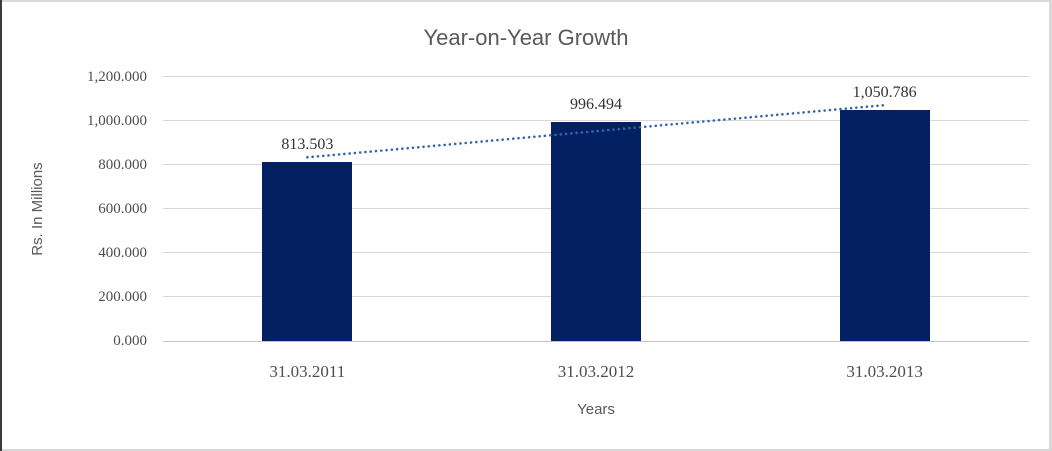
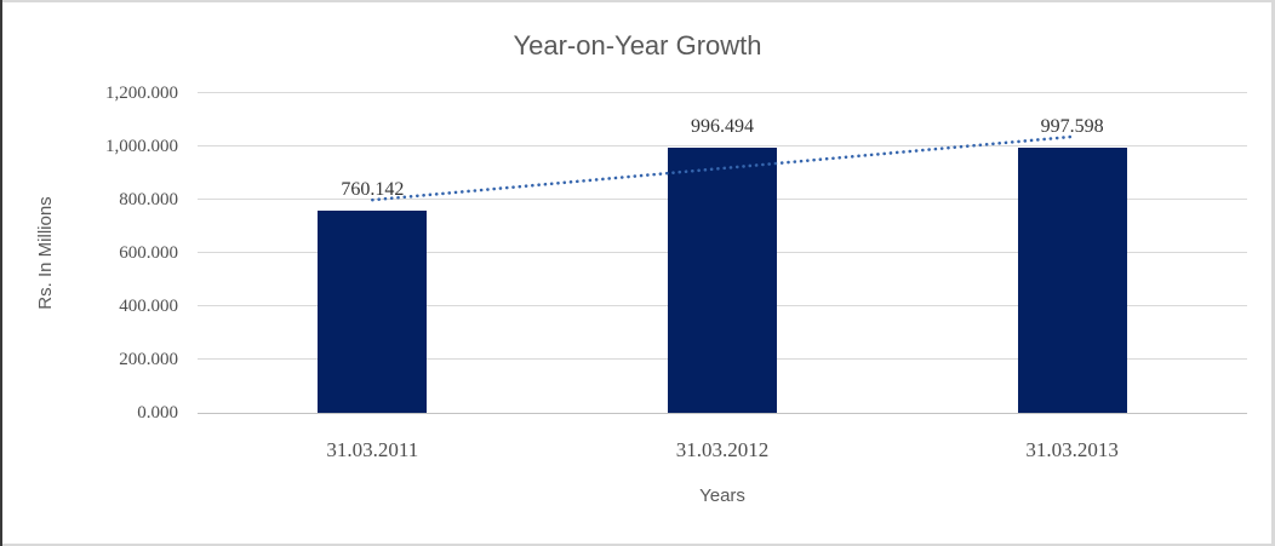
31.03.2011: 813.503 -> 760.142
31.03.2013: 1,050.786 -> 997.598
